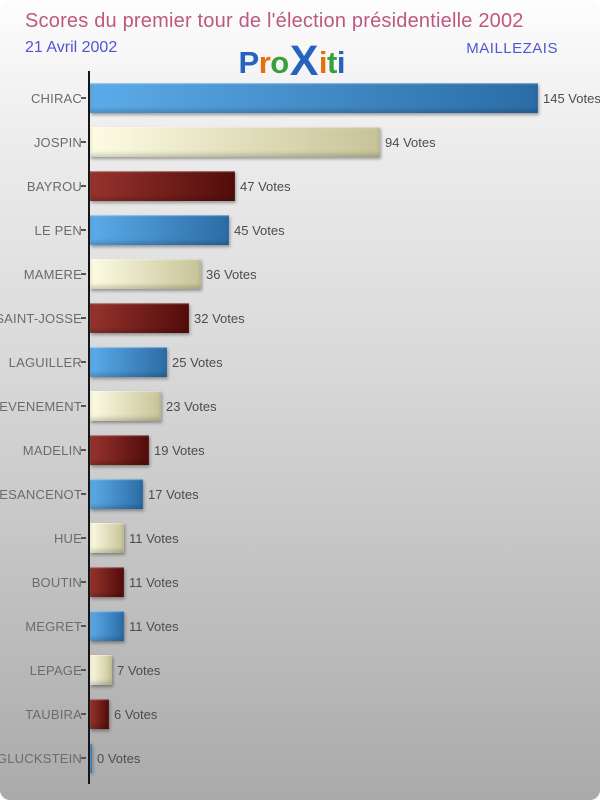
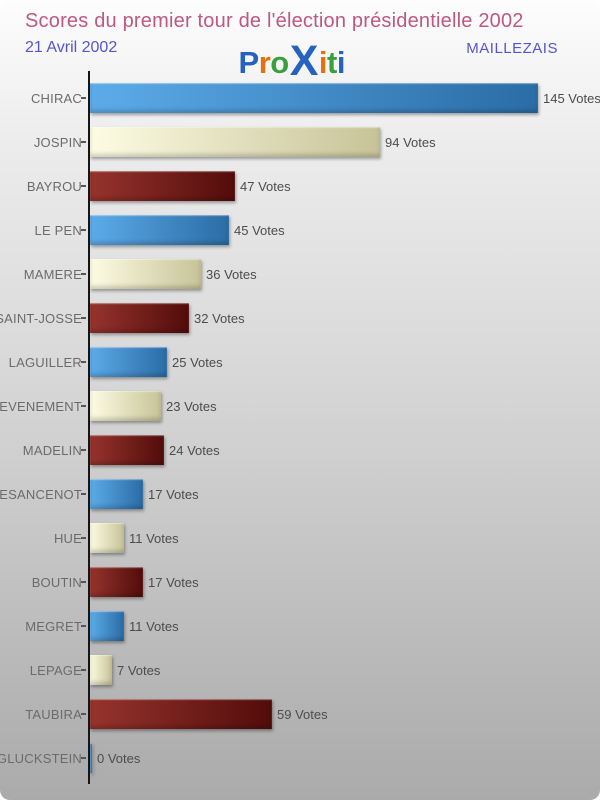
MADELIN: 19 -> 24
BOUTIN: 11 -> 17
TAUBIRA: 6 -> 59
